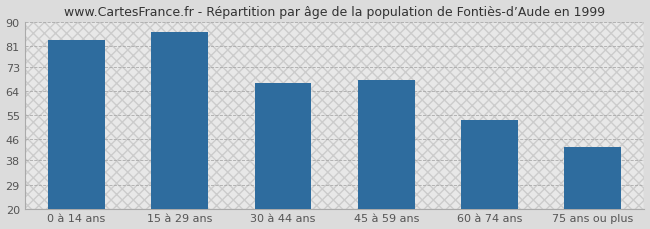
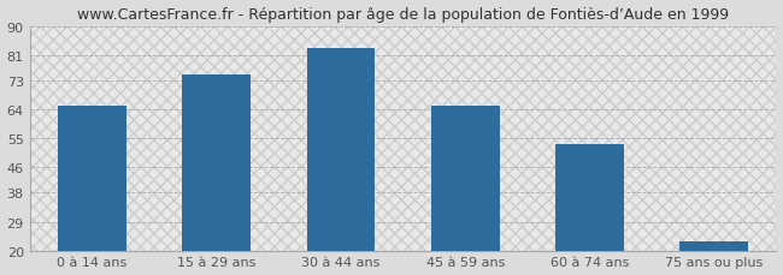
0 à 14 ans: 83 -> 65
15 à 29 ans: 86 -> 75
30 à 44 ans: 67 -> 83
45 à 59 ans: 68 -> 65
75 ans ou plus: 43 -> 23
